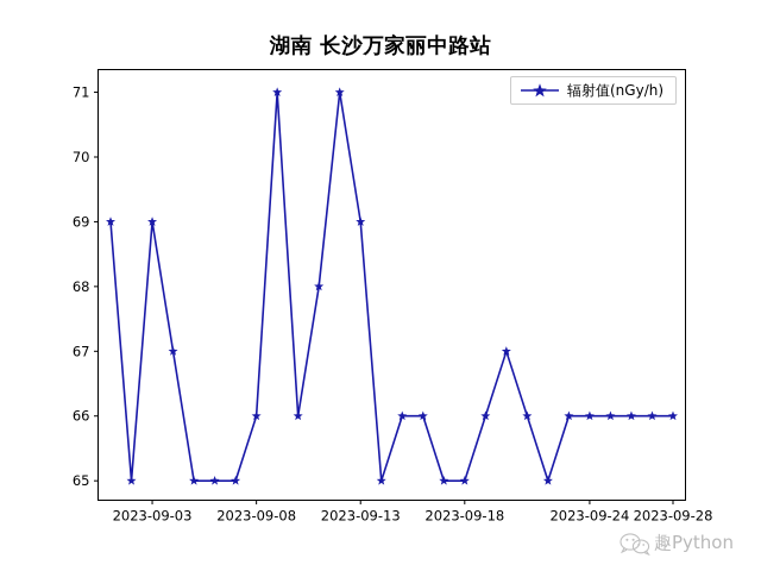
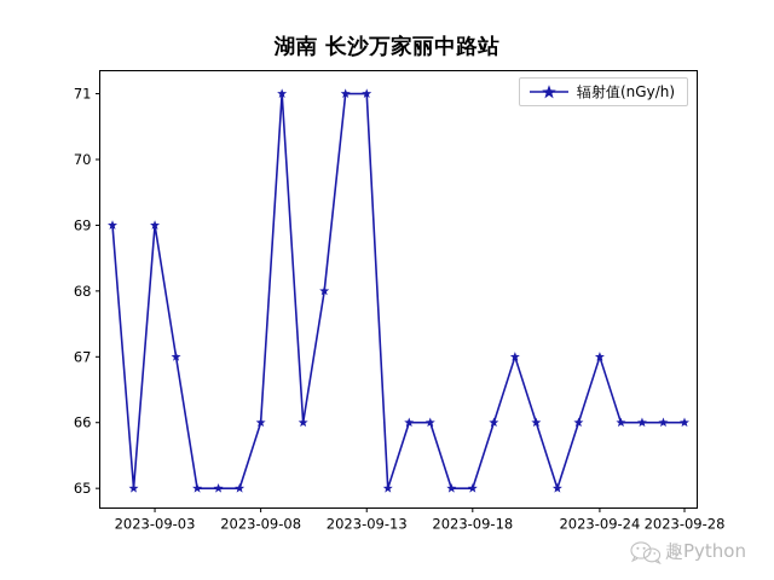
2023-09-13: 69 -> 71
2023-09-24: 66 -> 67
